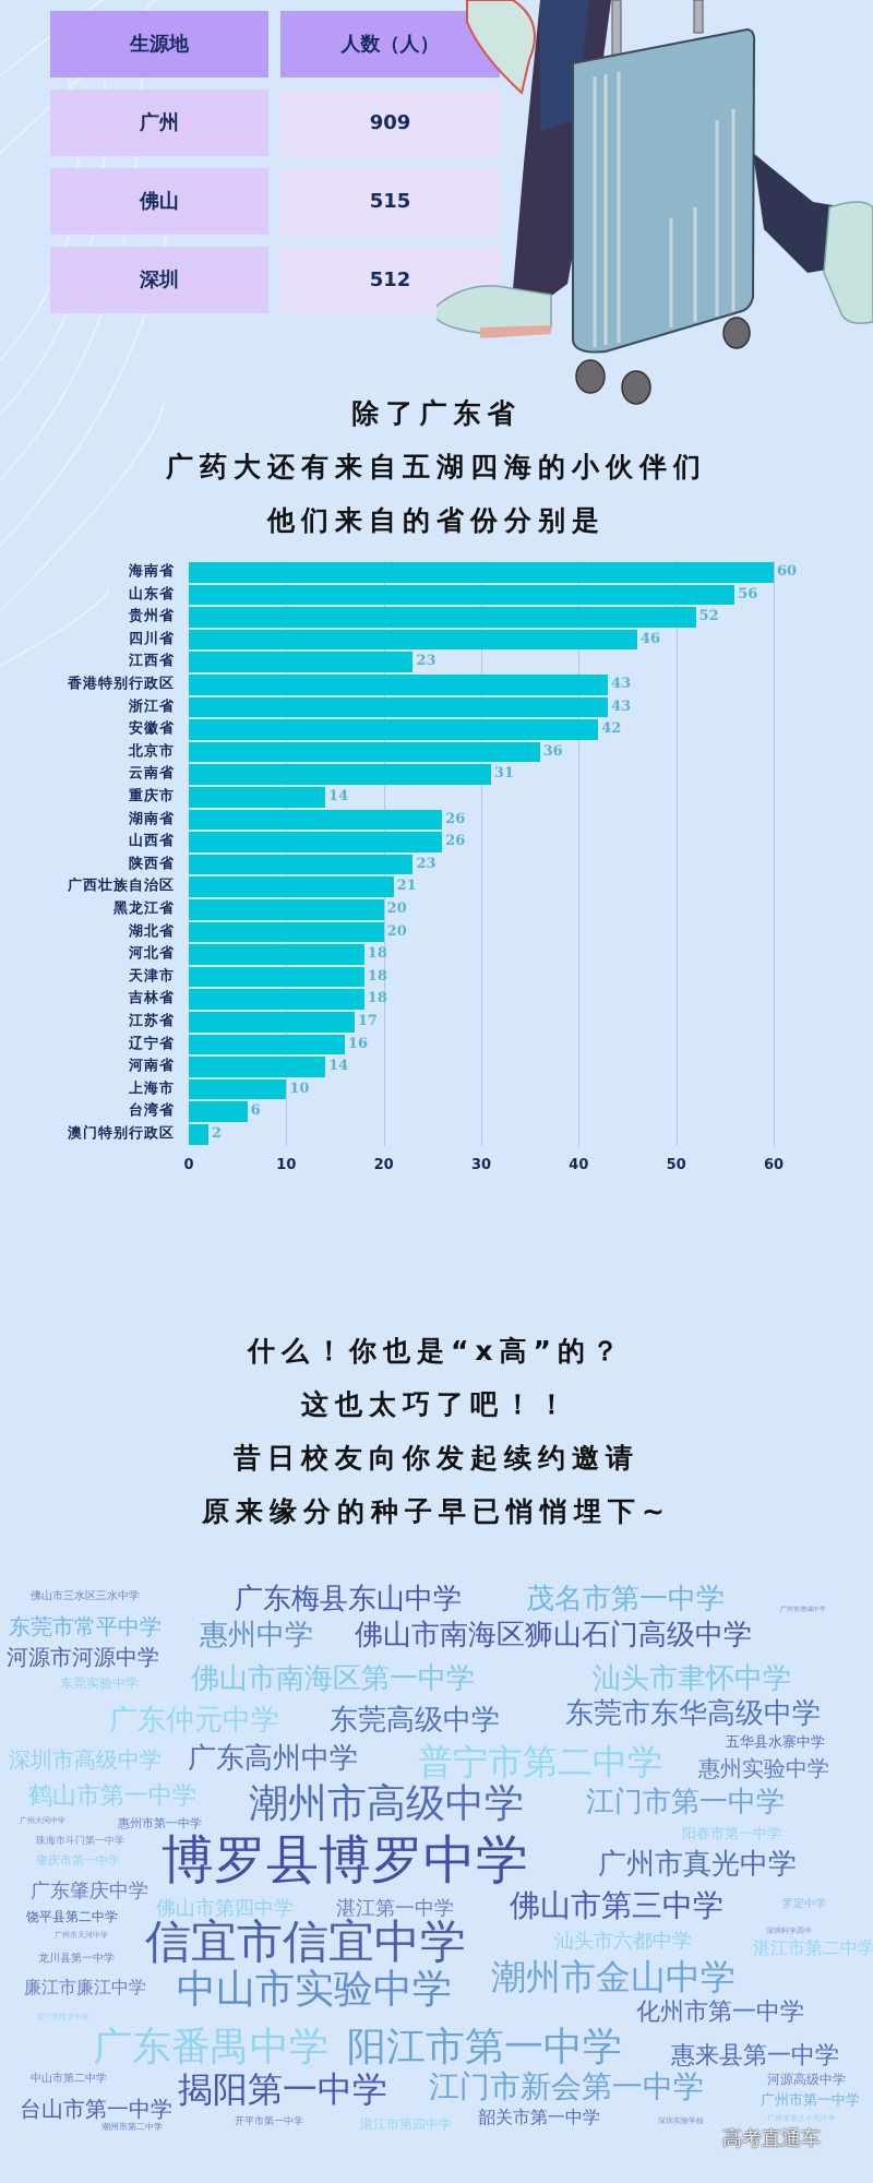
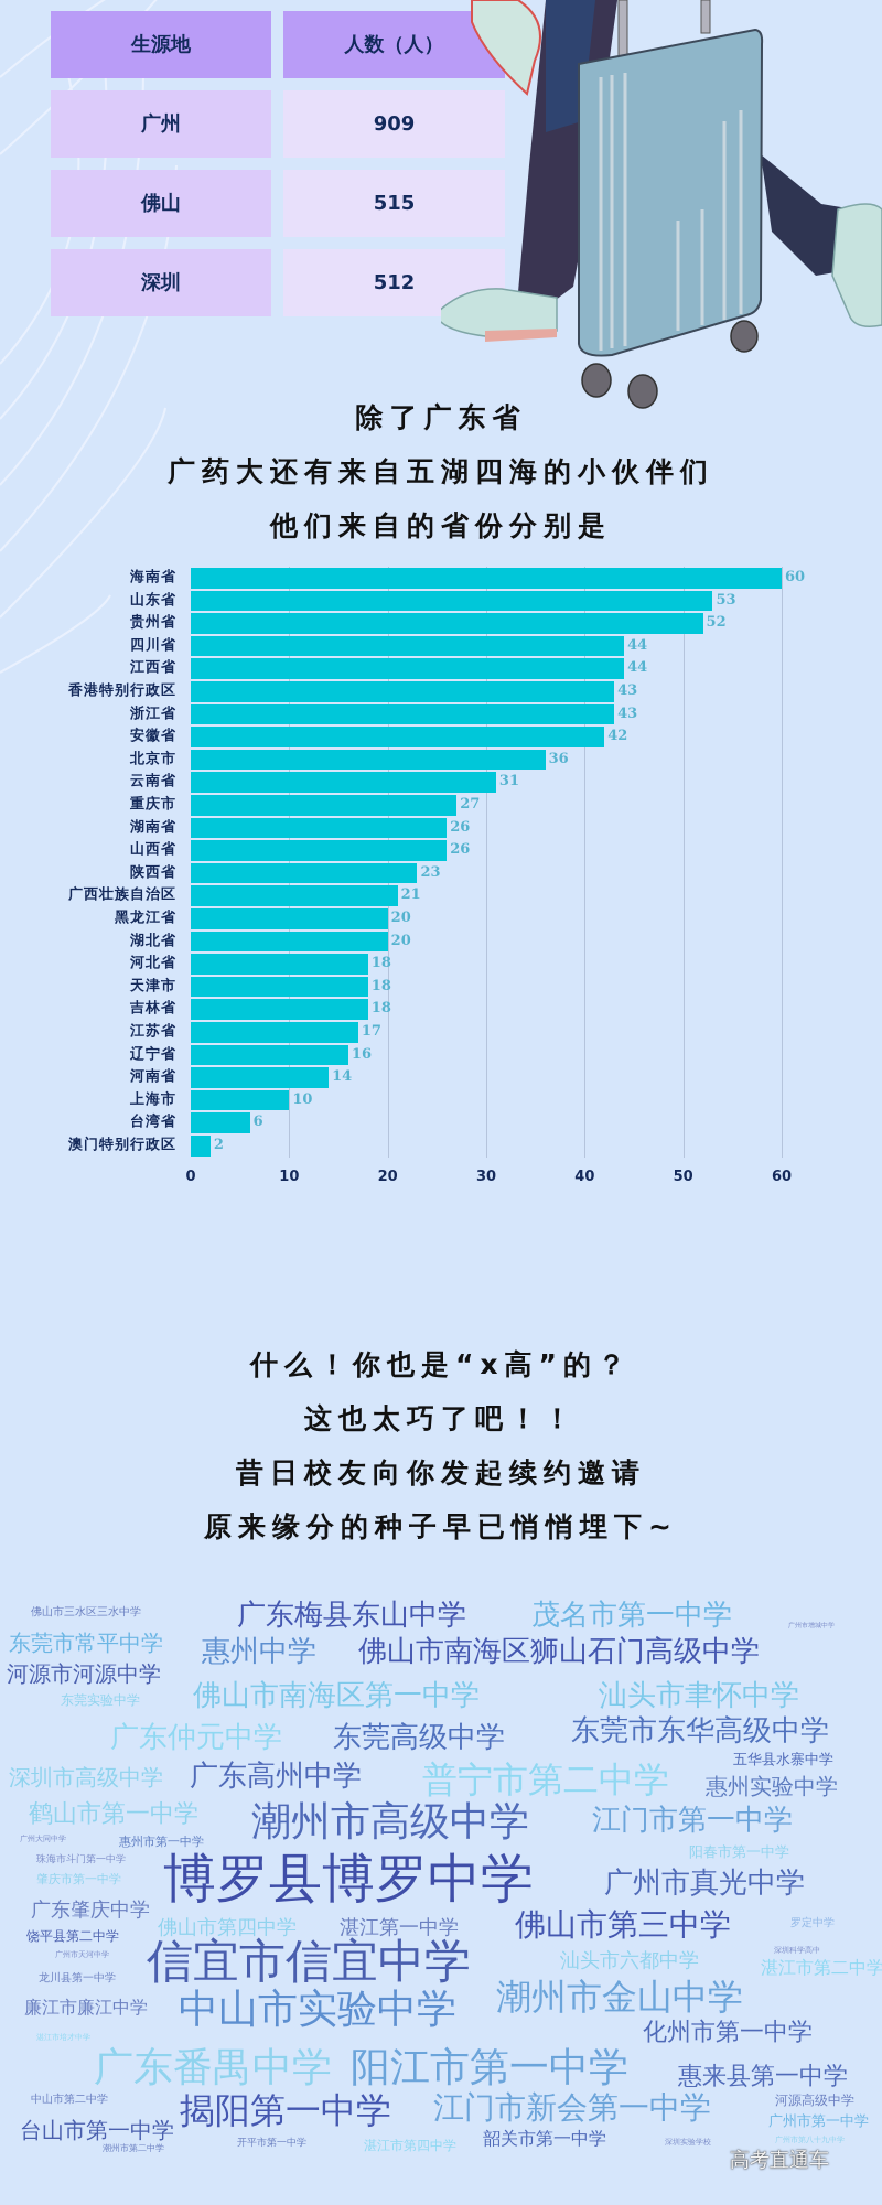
山东省: 56 -> 53
四川省: 46 -> 44
江西省: 23 -> 44
重庆市: 14 -> 27
